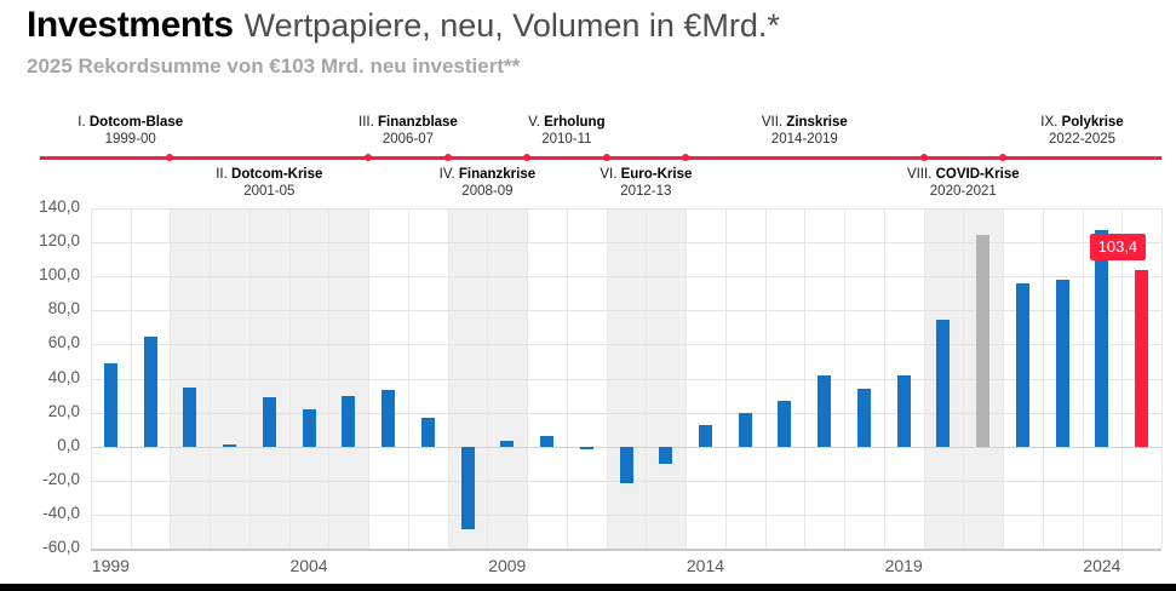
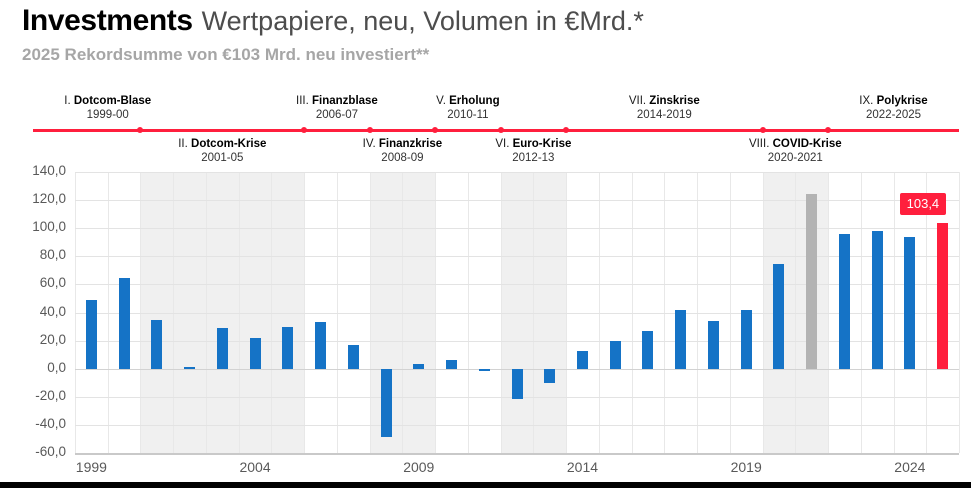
2024: 127 -> 94
